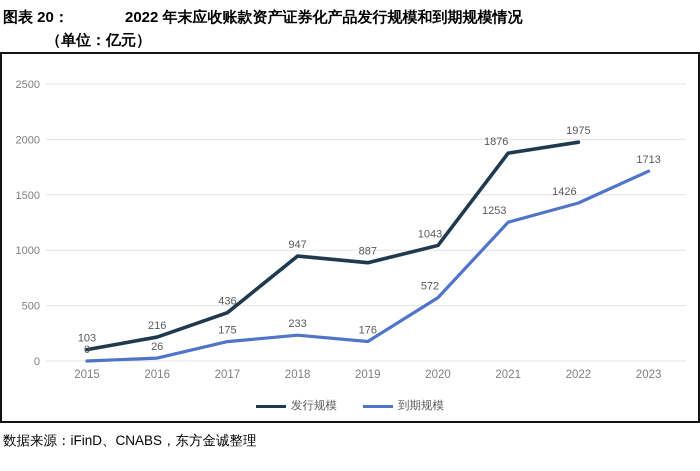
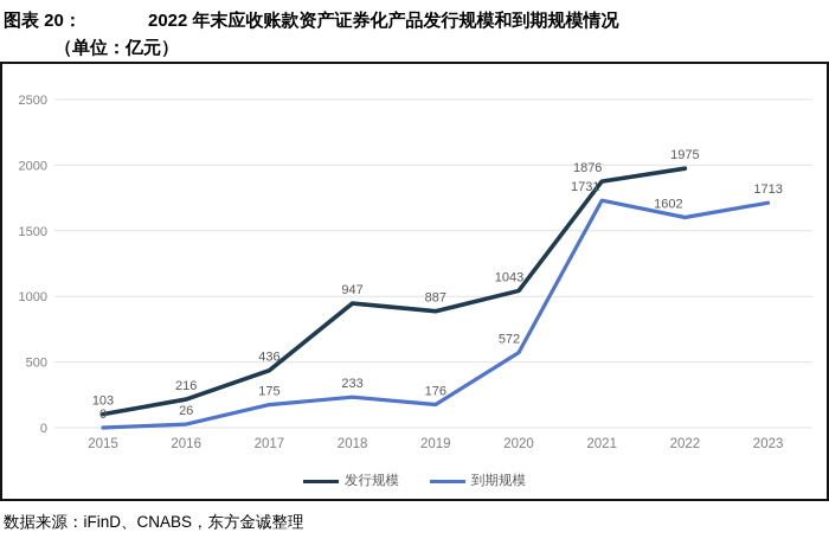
到期规模/2021: 1253 -> 1731
到期规模/2022: 1426 -> 1602
